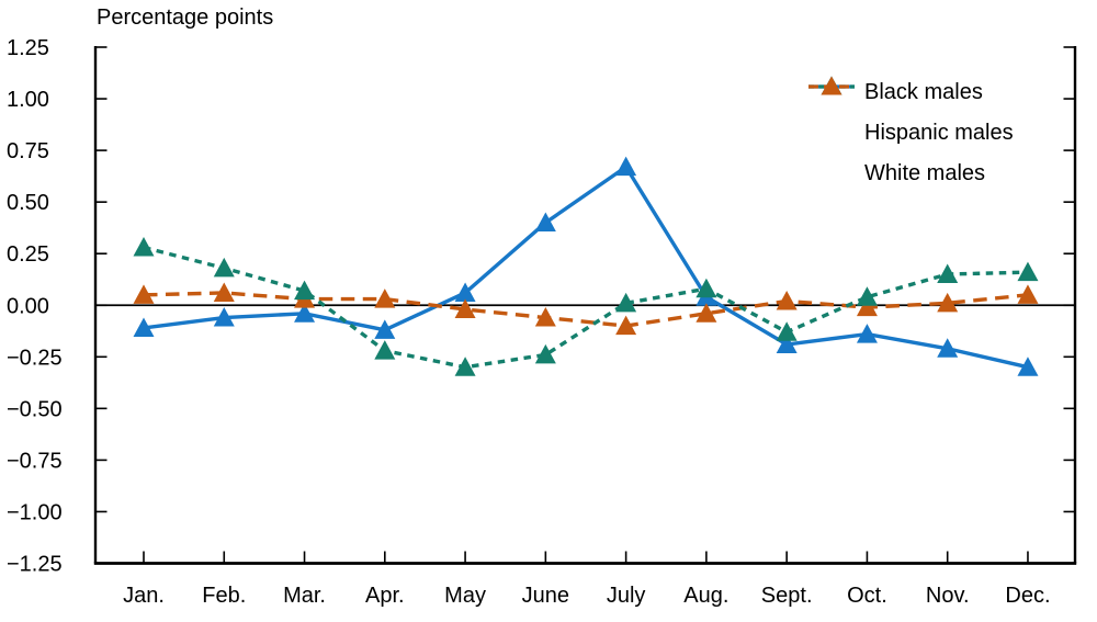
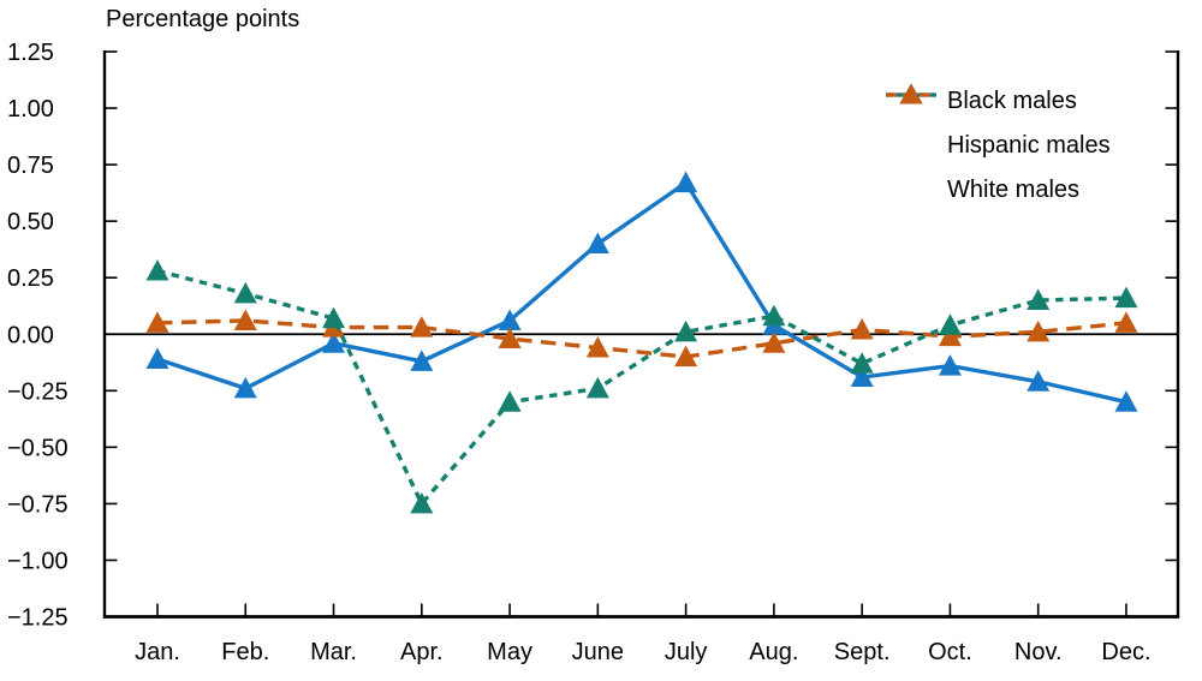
Black males/Feb.: -0.06 -> -0.24
Hispanic males/Apr.: -0.22 -> -0.75
